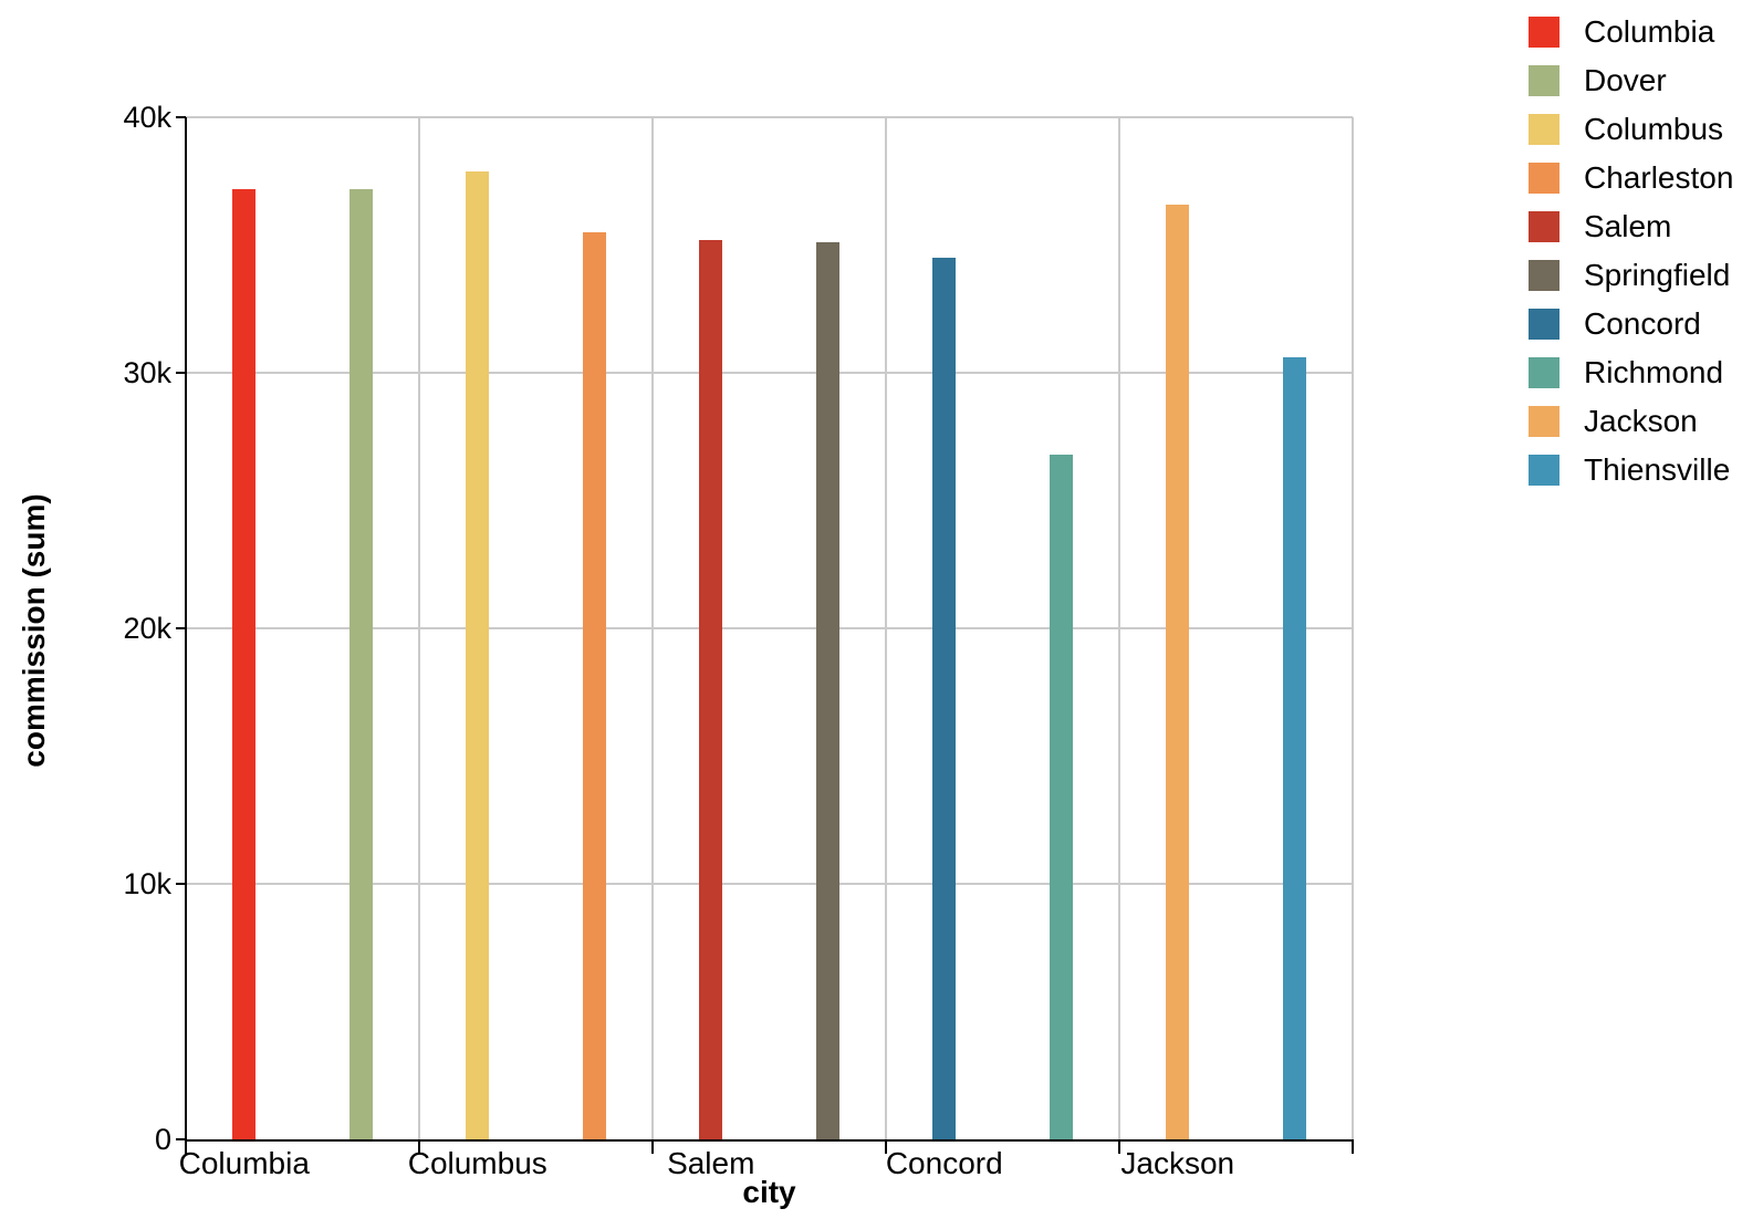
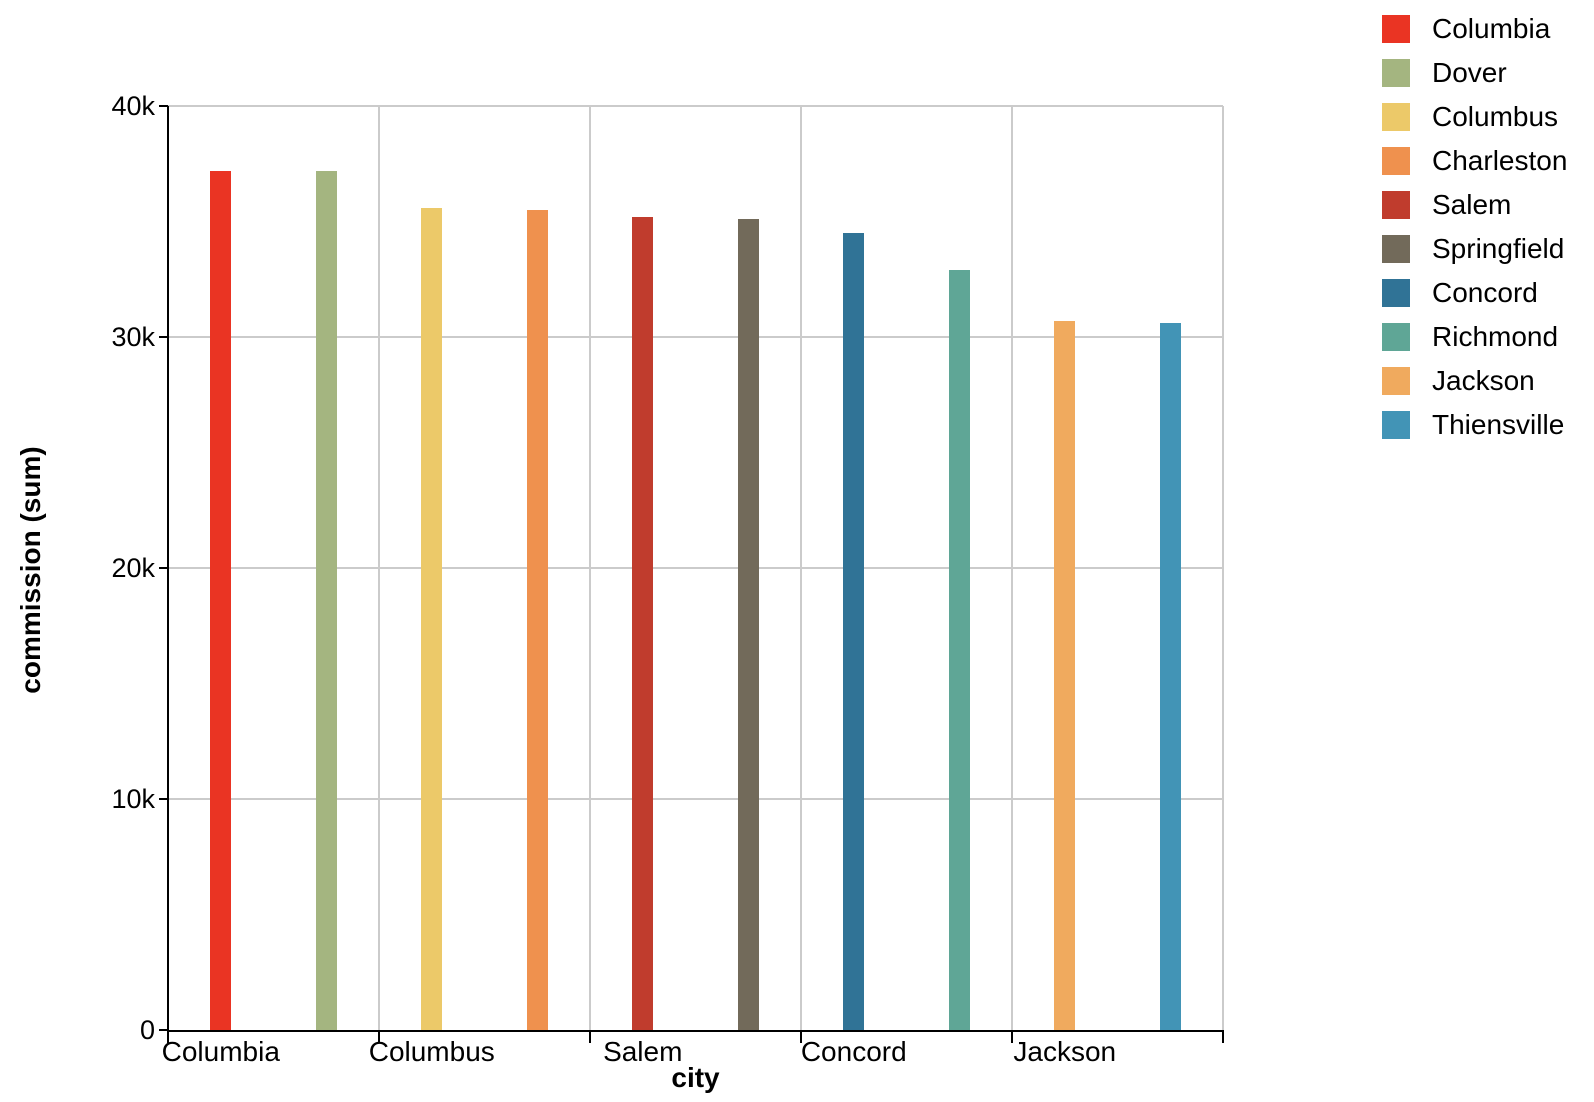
Columbus: 37.9k -> 35.6k
Richmond: 26.8k -> 32.9k
Jackson: 36.6k -> 30.7k
